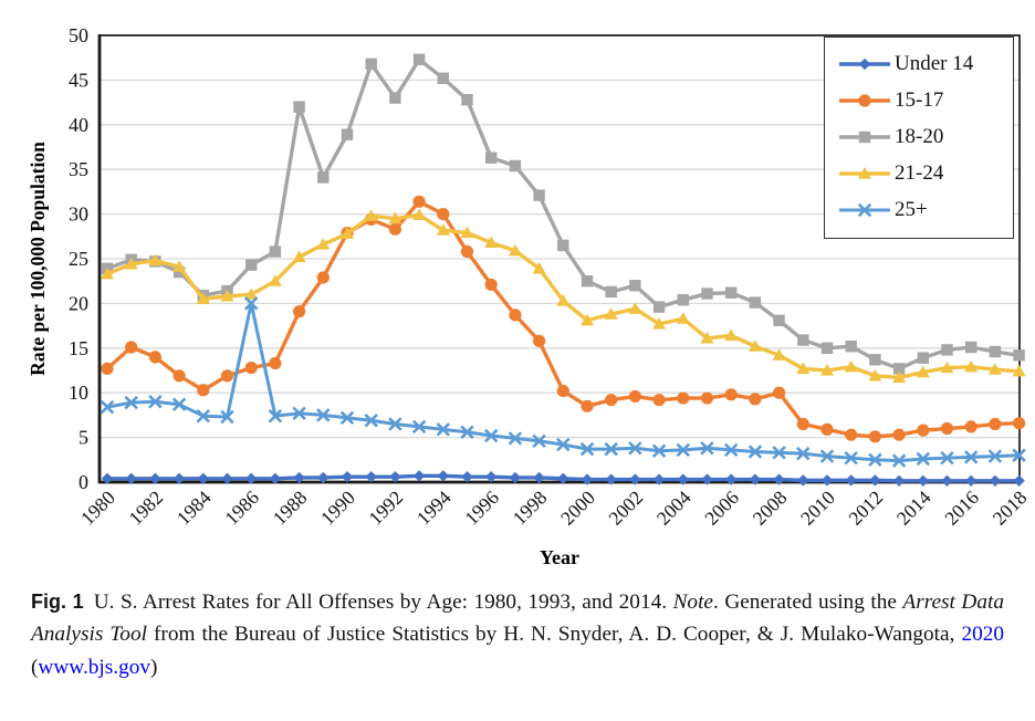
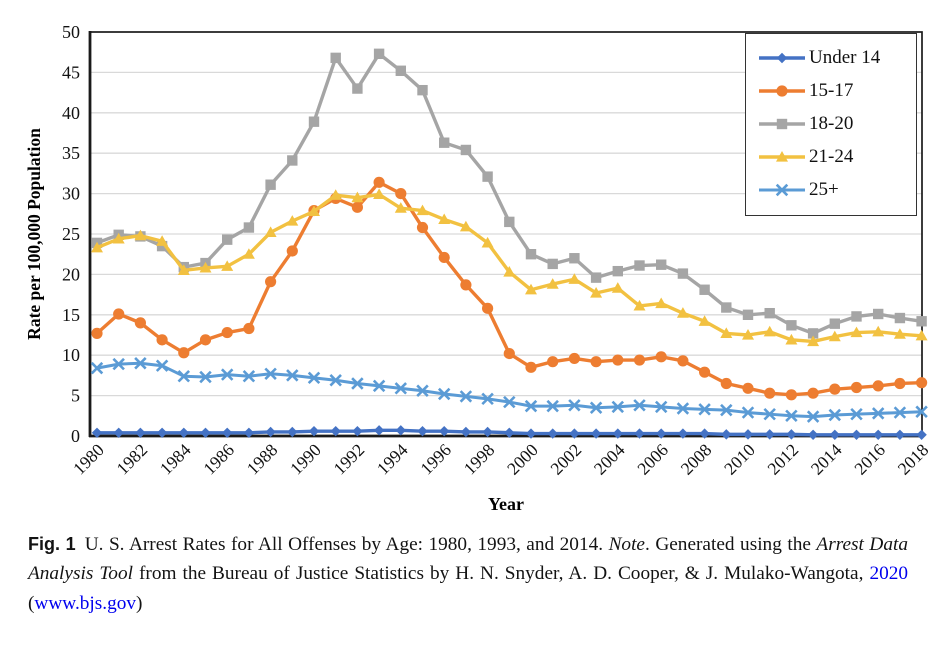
25+/1986: 20 -> 8
18-20/1988: 42 -> 31
15-17/2008: 10 -> 8
